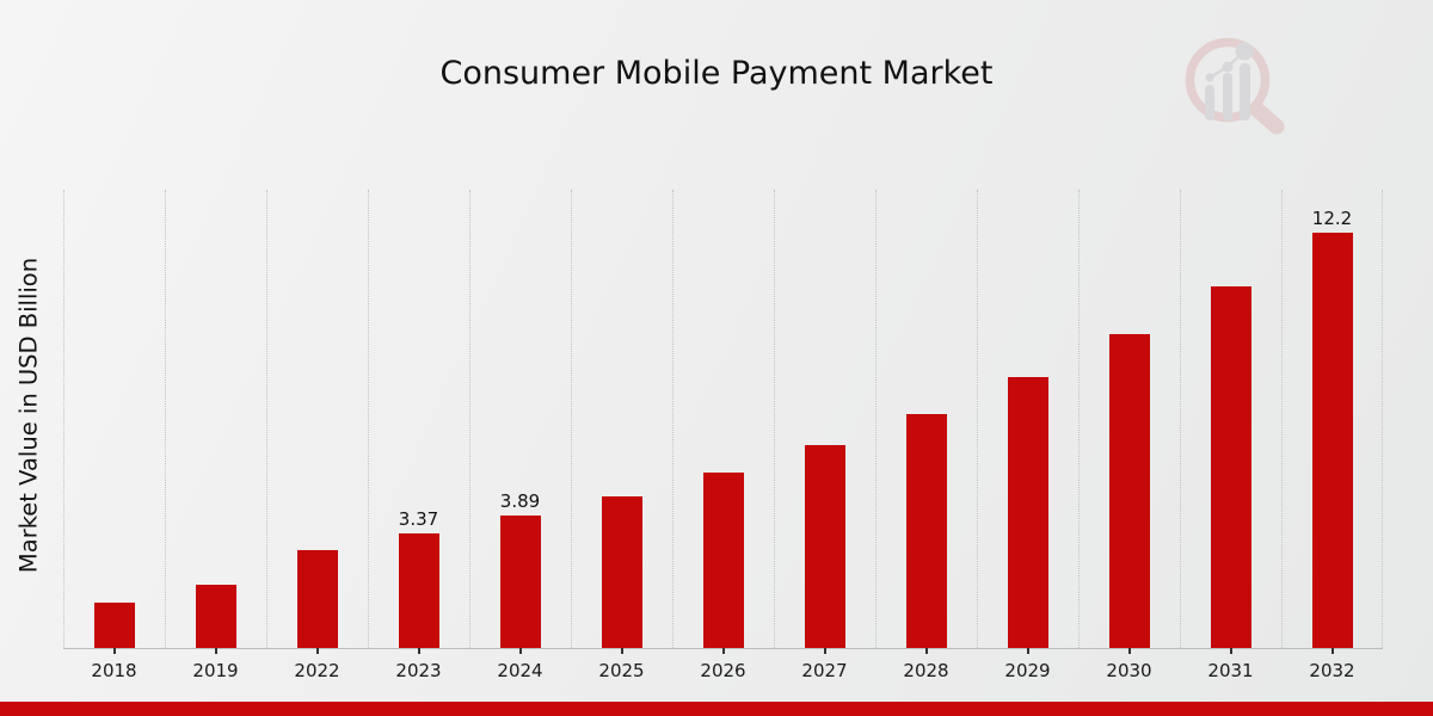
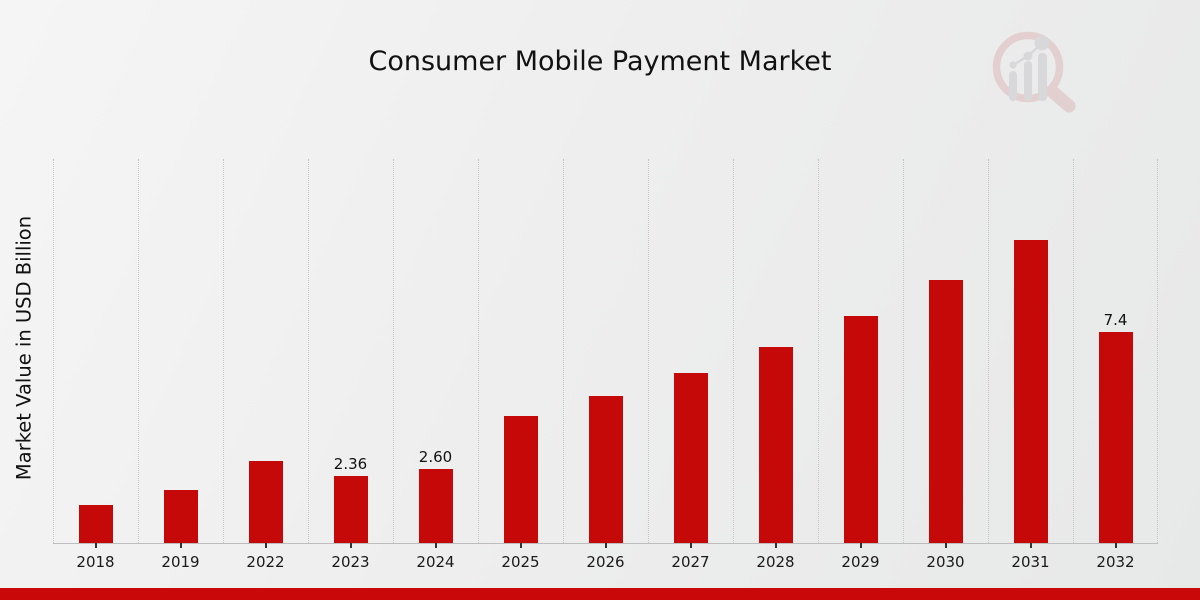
2023: 3.37 -> 2.36
2024: 3.89 -> 2.60
2032: 12.2 -> 7.4
